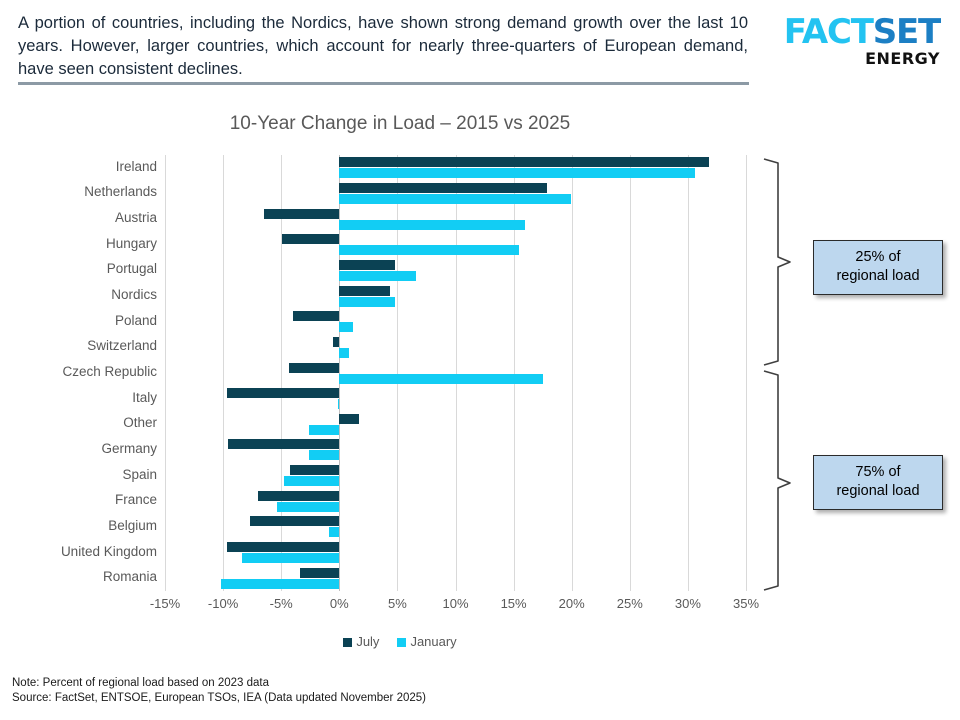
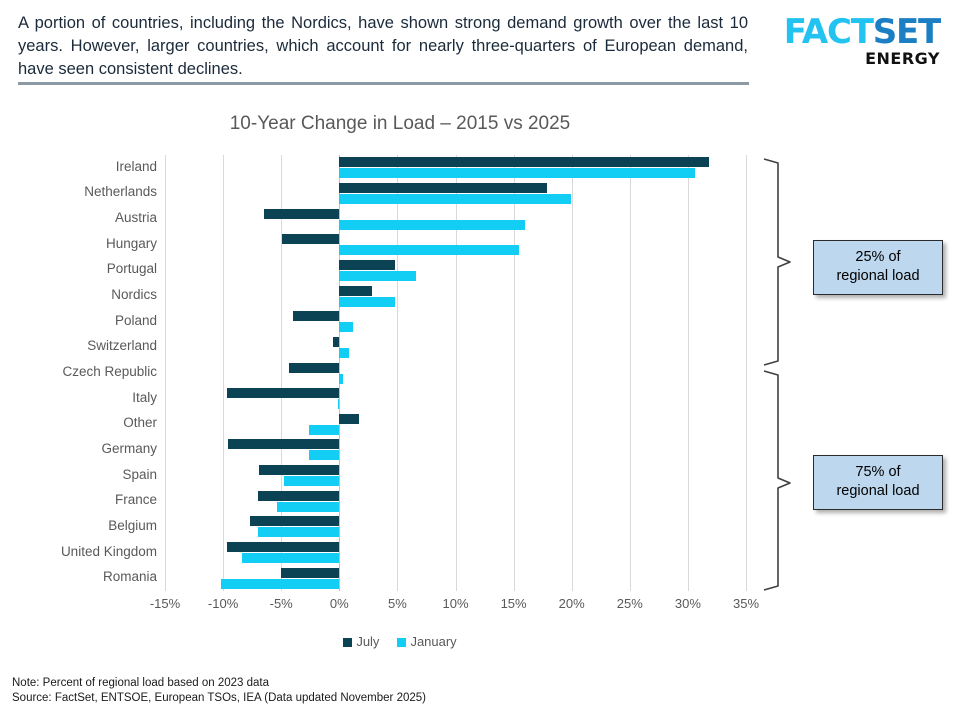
July/Nordics: 4.4% -> 2.8%
January/Czech Republic: 17.5% -> 0.3%
July/Spain: -4.2% -> -6.9%
January/Belgium: -0.9% -> -7.0%
July/Romania: -3.4% -> -5.0%
